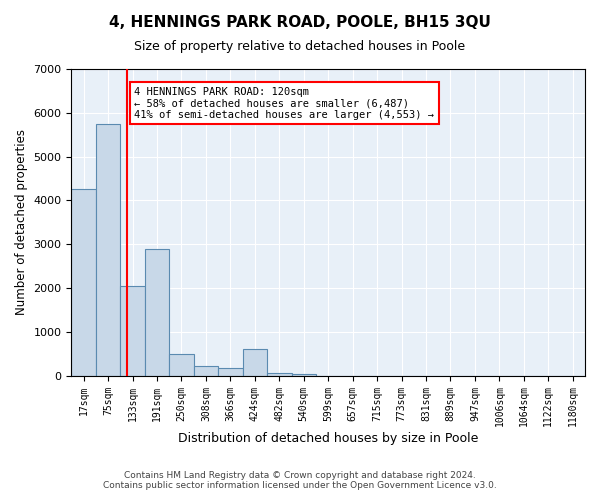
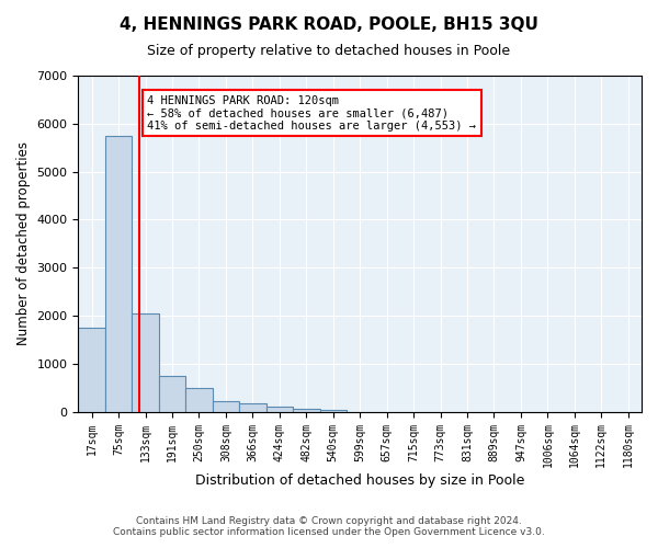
17sqm: 4250 -> 1750
191sqm: 2900 -> 750
424sqm: 600 -> 100
